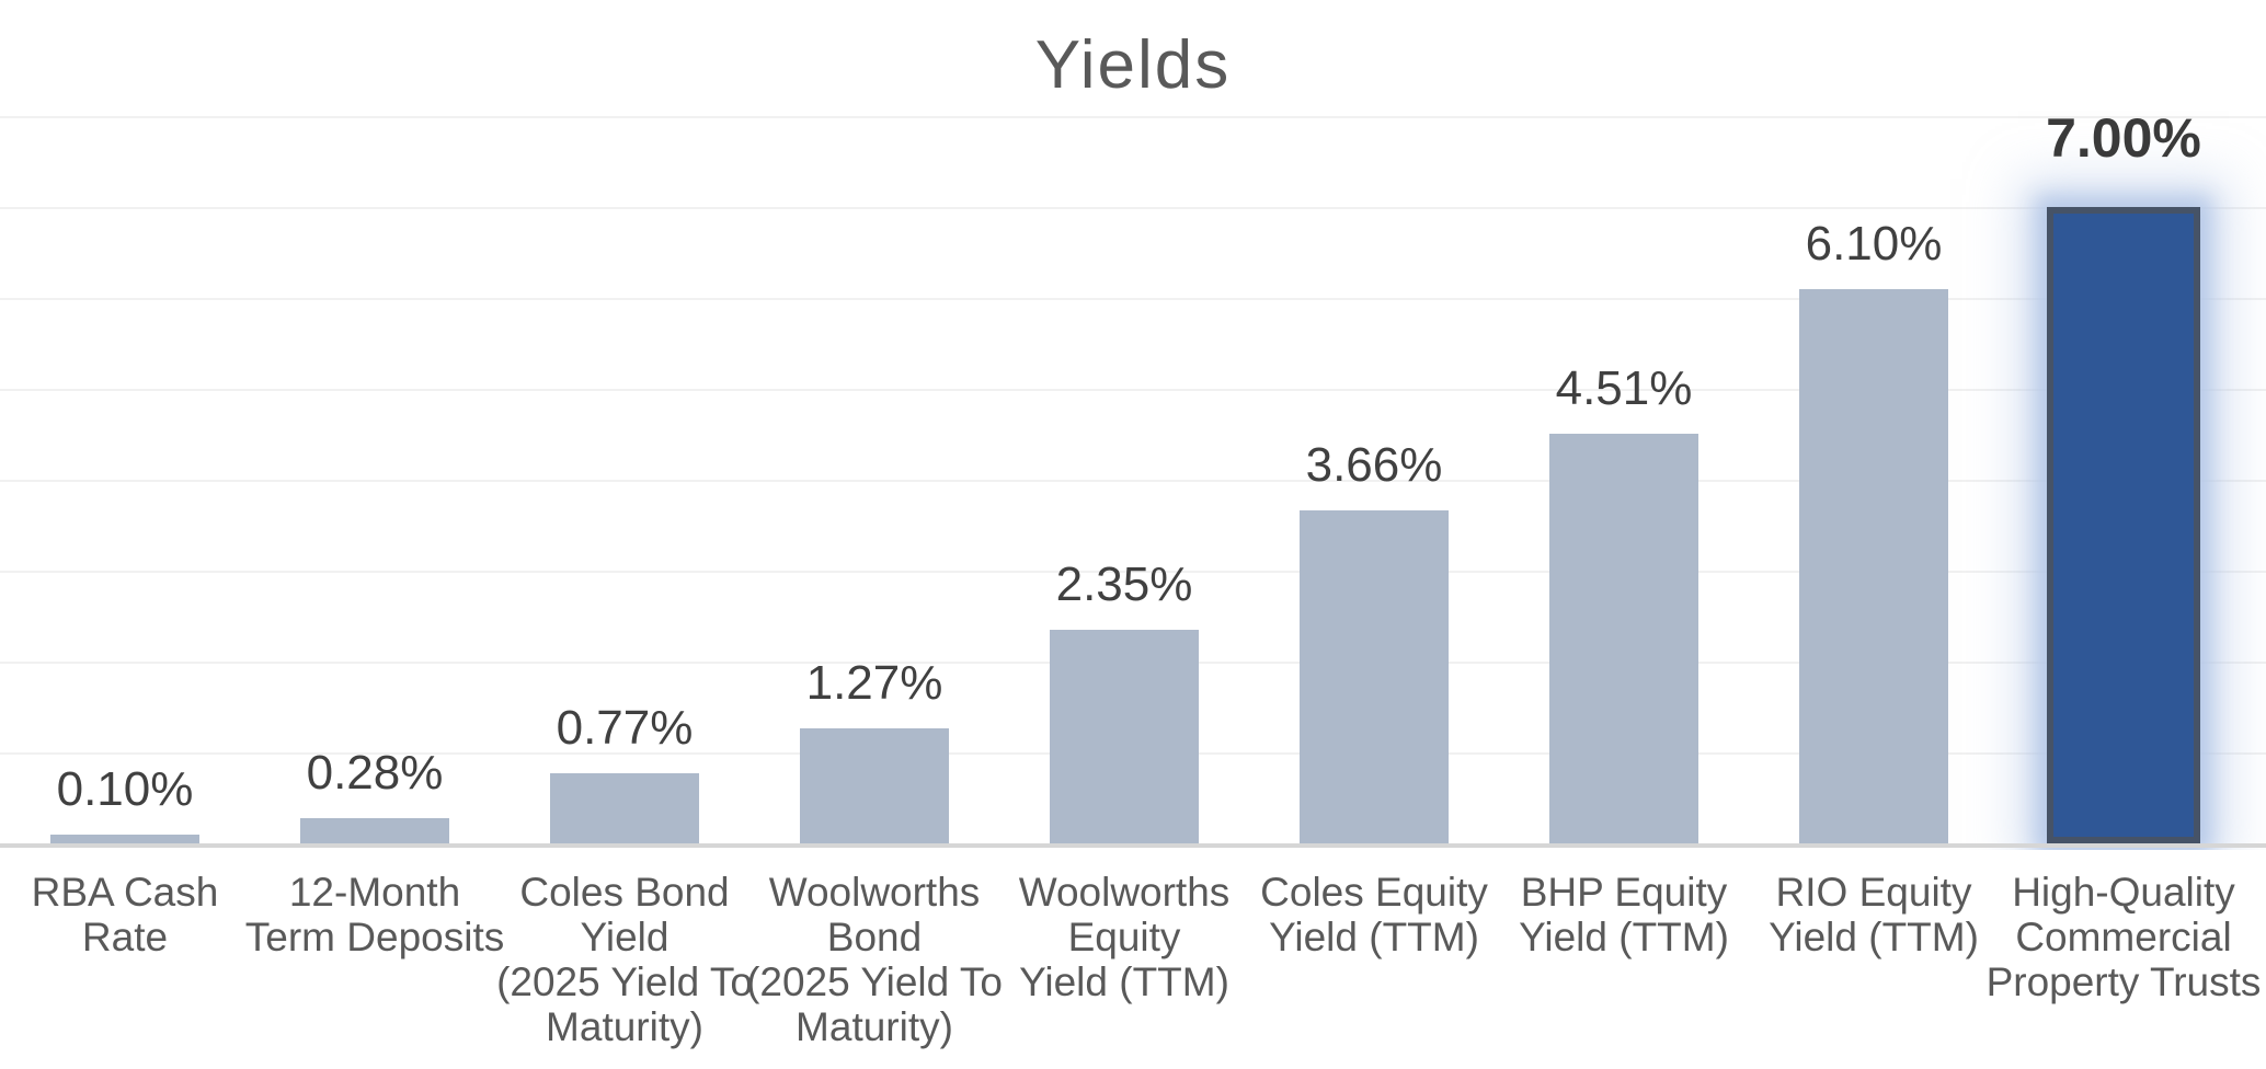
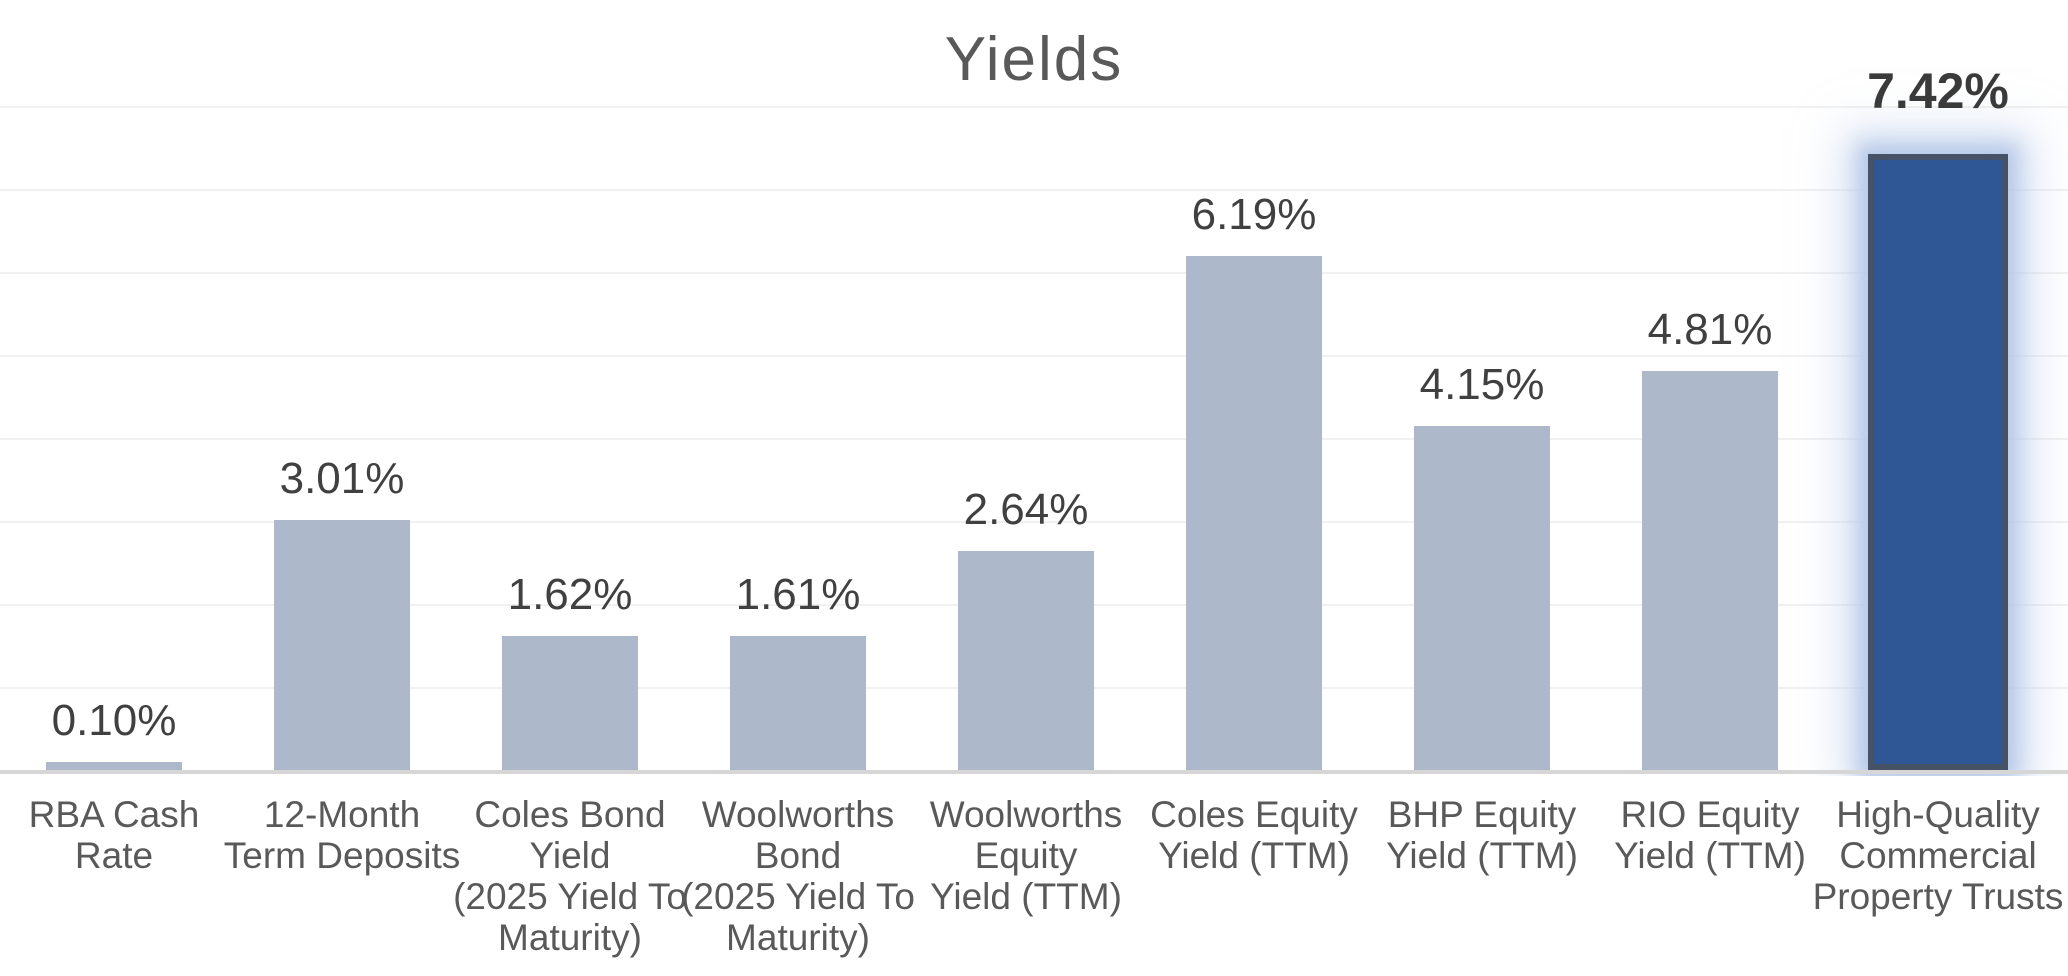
12-Month Term Deposits: 0.28% -> 3.01%
Coles Bond Yield (2025 Yield To Maturity): 0.77% -> 1.62%
Woolworths Bond (2025 Yield To Maturity): 1.27% -> 1.61%
Woolworths Equity Yield (TTM): 2.35% -> 2.64%
Coles Equity Yield (TTM): 3.66% -> 6.19%
BHP Equity Yield (TTM): 4.51% -> 4.15%
RIO Equity Yield (TTM): 6.10% -> 4.81%
High-Quality Commercial Property Trusts: 7.00% -> 7.42%
